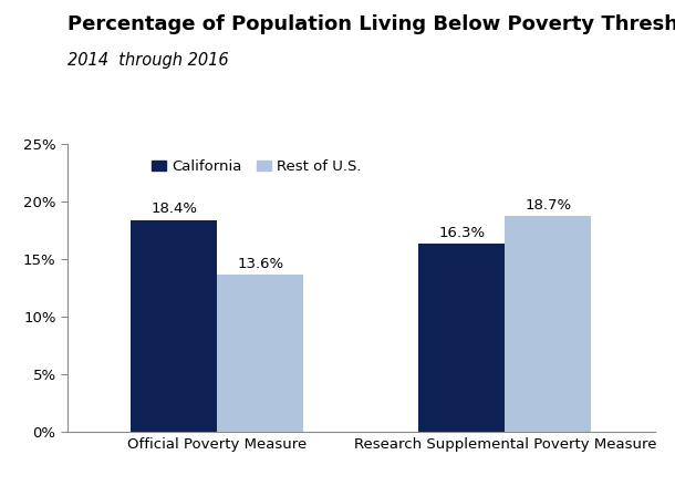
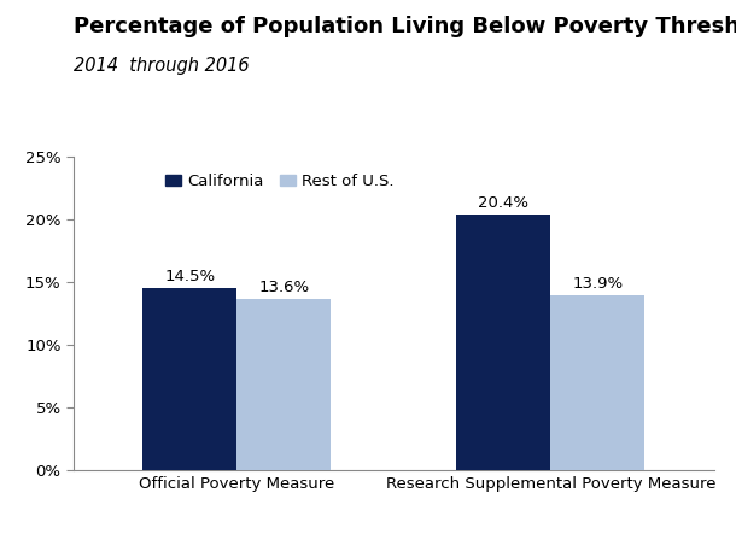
California/Official Poverty Measure: 18.4% -> 14.5%
California/Research Supplemental Poverty Measure: 16.3% -> 20.4%
Rest of U.S./Research Supplemental Poverty Measure: 18.7% -> 13.9%
